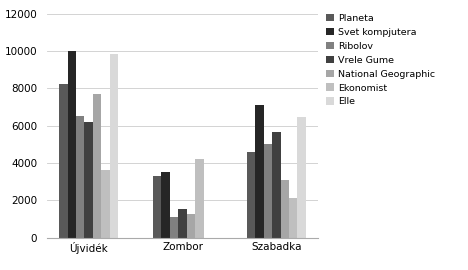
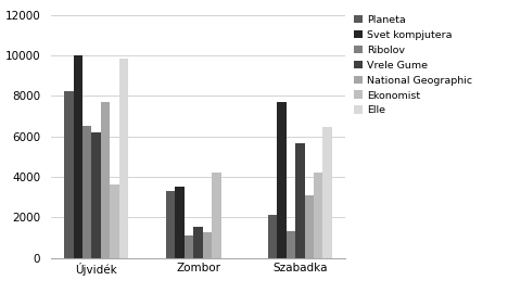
Planeta/Szabadka: 4600 -> 2100
Svet kompjutera/Szabadka: 7100 -> 7700
Ribolov/Szabadka: 5000 -> 1300
Ekonomist/Szabadka: 2100 -> 4200
